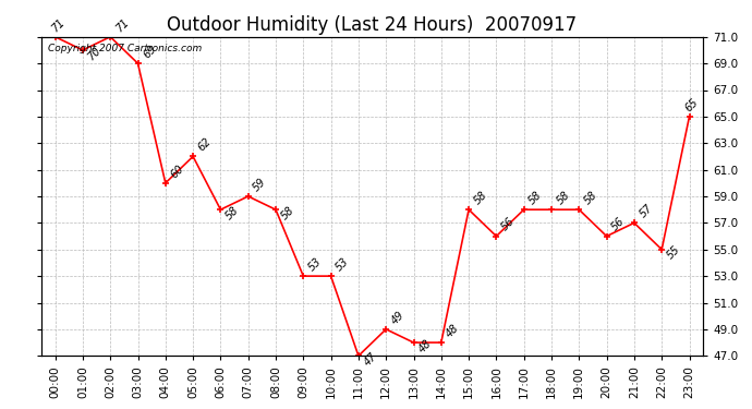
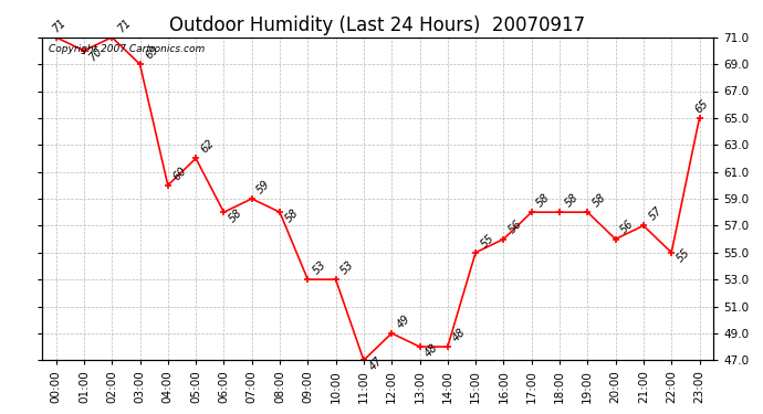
15:00: 58 -> 55
